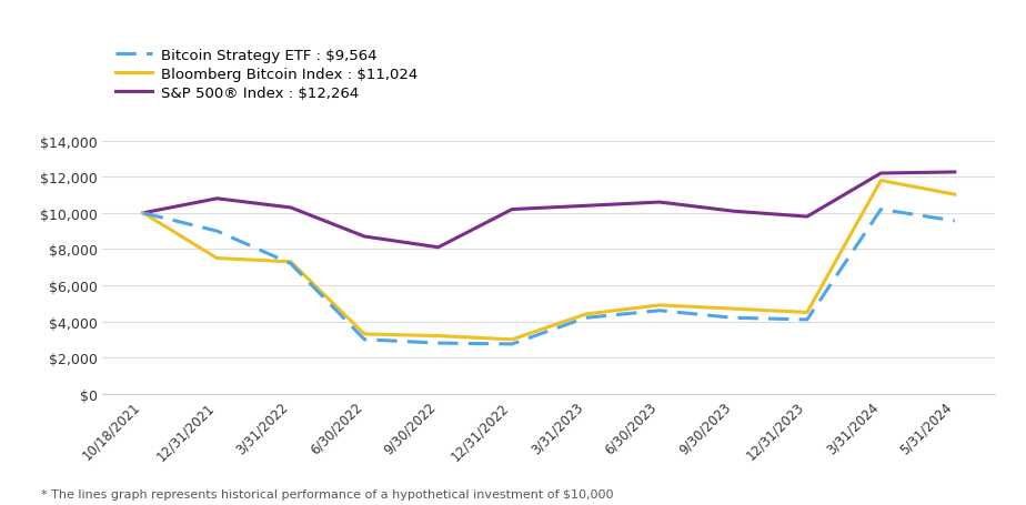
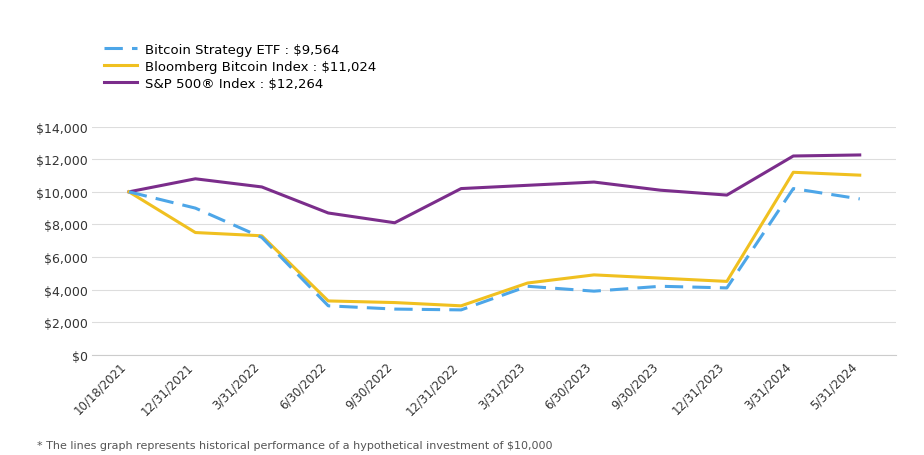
Bitcoin Strategy ETF : $9,564/6/30/2023: $4,600 -> $3,900
Bloomberg Bitcoin Index : $11,024/3/31/2024: $11,800 -> $11,200
